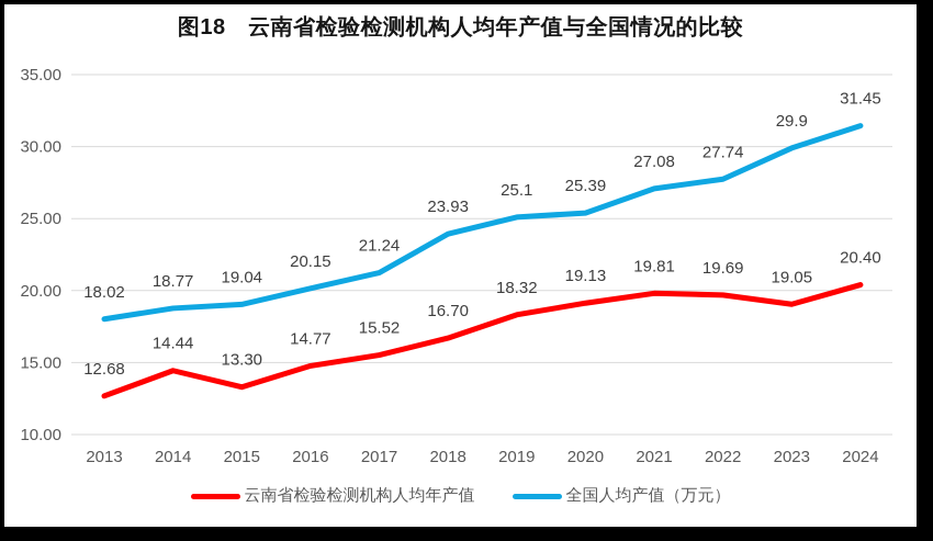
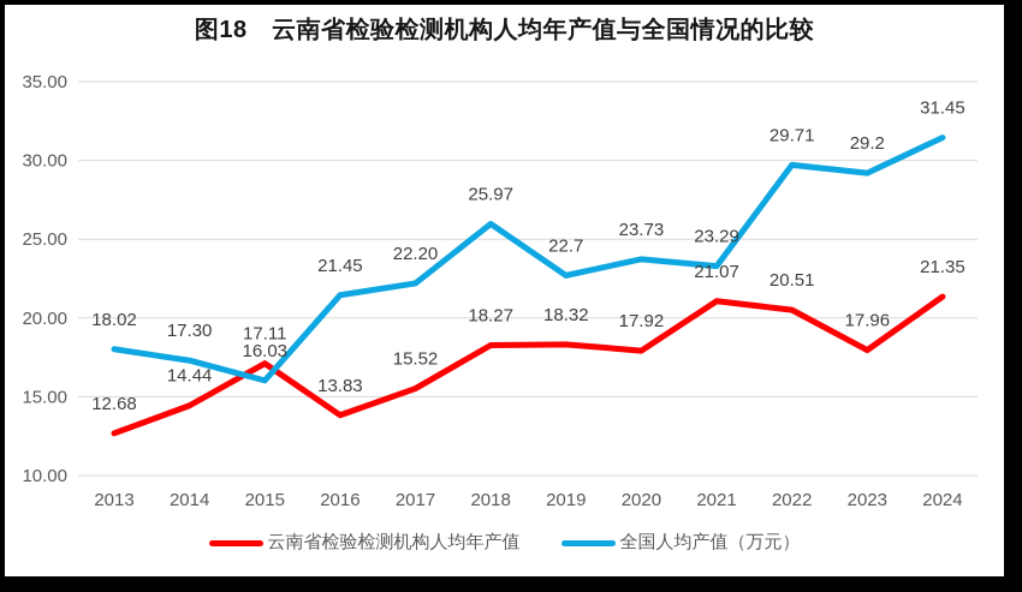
全国人均产值（万元）/2014: 18.77 -> 17.30
云南省检验检测机构人均年产值/2015: 13.30 -> 17.11
全国人均产值（万元）/2015: 19.04 -> 16.03
云南省检验检测机构人均年产值/2016: 14.77 -> 13.83
全国人均产值（万元）/2016: 20.15 -> 21.45
全国人均产值（万元）/2017: 21.24 -> 22.20
云南省检验检测机构人均年产值/2018: 16.70 -> 18.27
全国人均产值（万元）/2018: 23.93 -> 25.97
全国人均产值（万元）/2019: 25.1 -> 22.7
云南省检验检测机构人均年产值/2020: 19.13 -> 17.92
全国人均产值（万元）/2020: 25.39 -> 23.73
云南省检验检测机构人均年产值/2021: 19.81 -> 21.07
全国人均产值（万元）/2021: 27.08 -> 23.29
云南省检验检测机构人均年产值/2022: 19.69 -> 20.51
全国人均产值（万元）/2022: 27.74 -> 29.71
云南省检验检测机构人均年产值/2023: 19.05 -> 17.96
全国人均产值（万元）/2023: 29.9 -> 29.2
云南省检验检测机构人均年产值/2024: 20.40 -> 21.35
